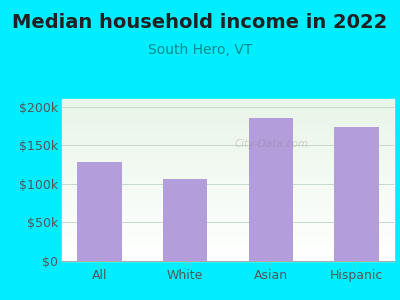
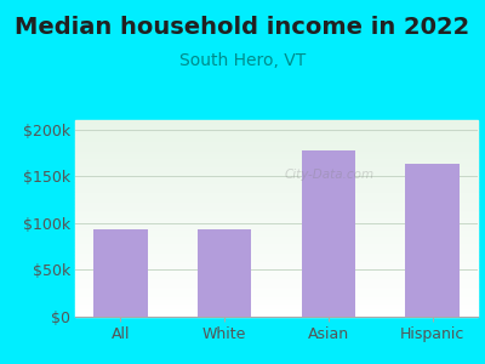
All: $128k -> $93k
White: $106k -> $93k
Asian: $186k -> $178k
Hispanic: $174k -> $163k
